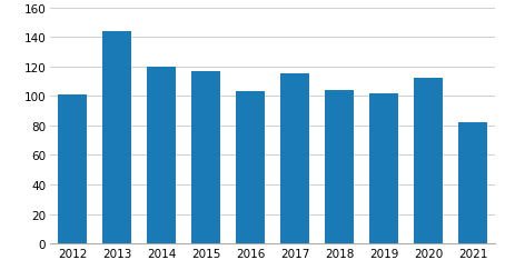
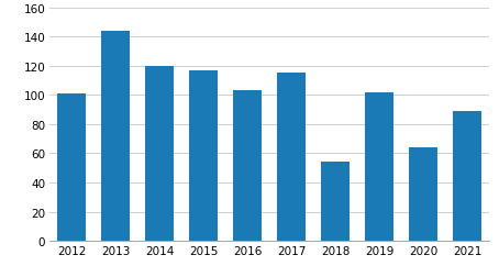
2018: 104 -> 54
2020: 112 -> 64
2021: 82 -> 89
